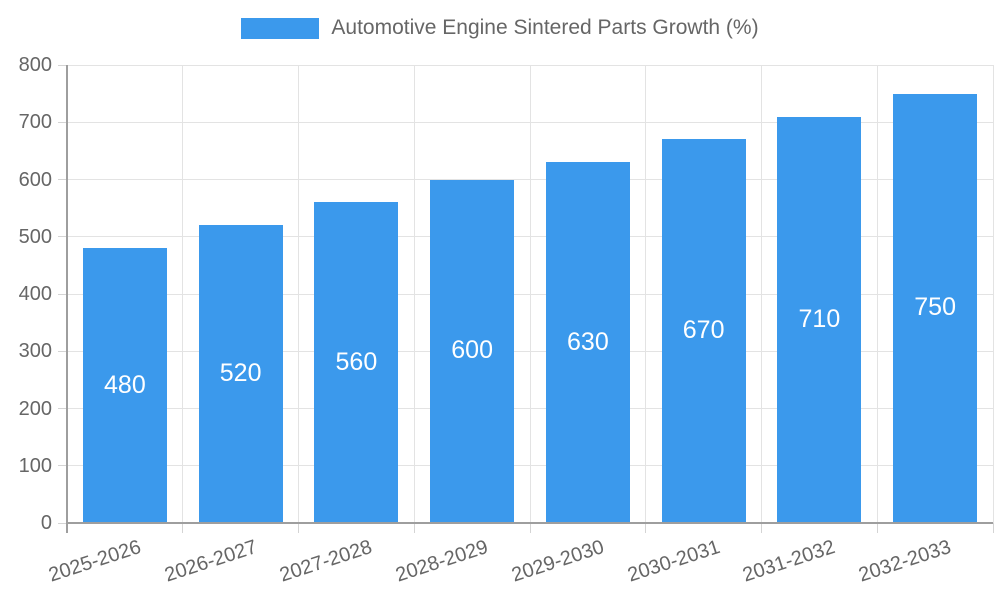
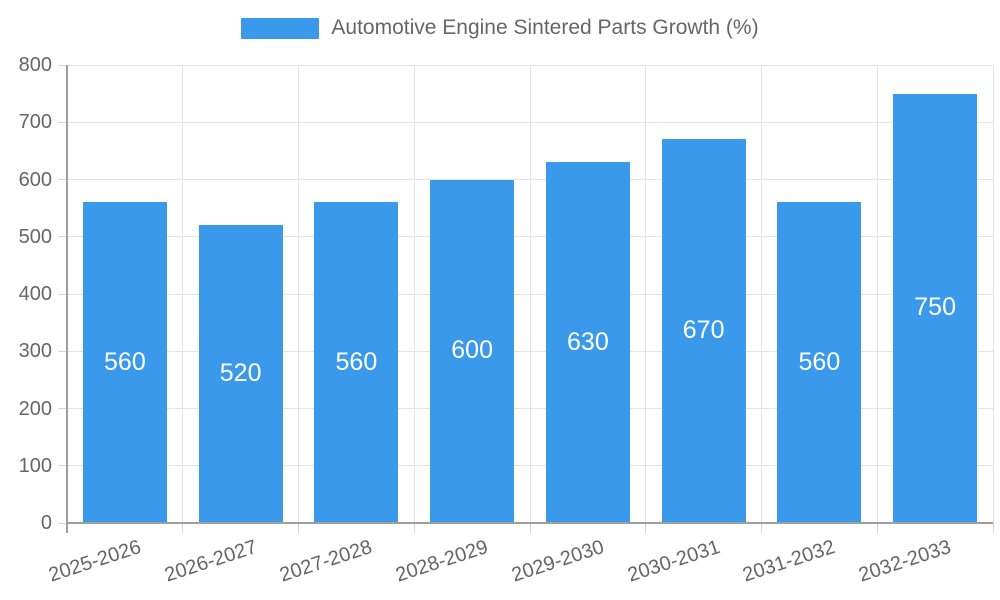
2025-2026: 480 -> 560
2031-2032: 710 -> 560
